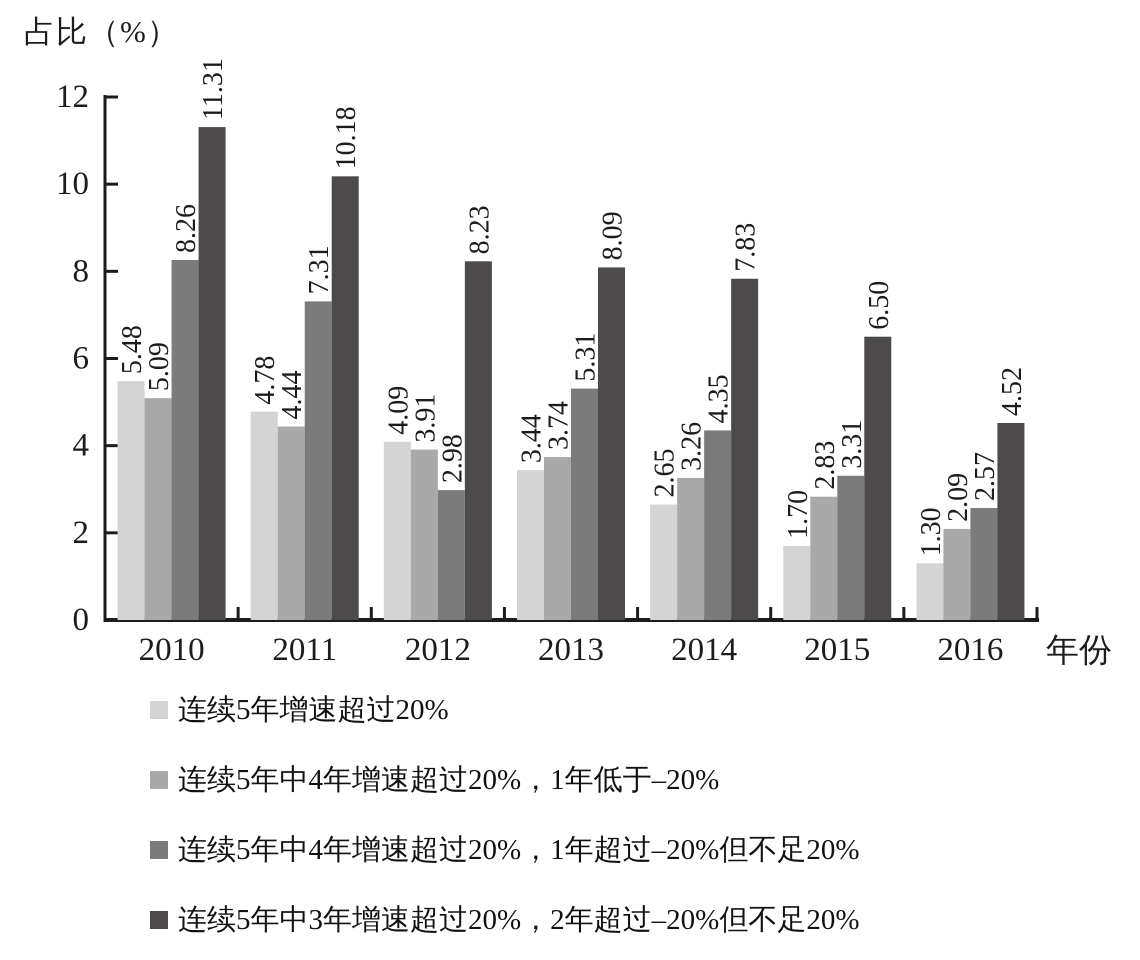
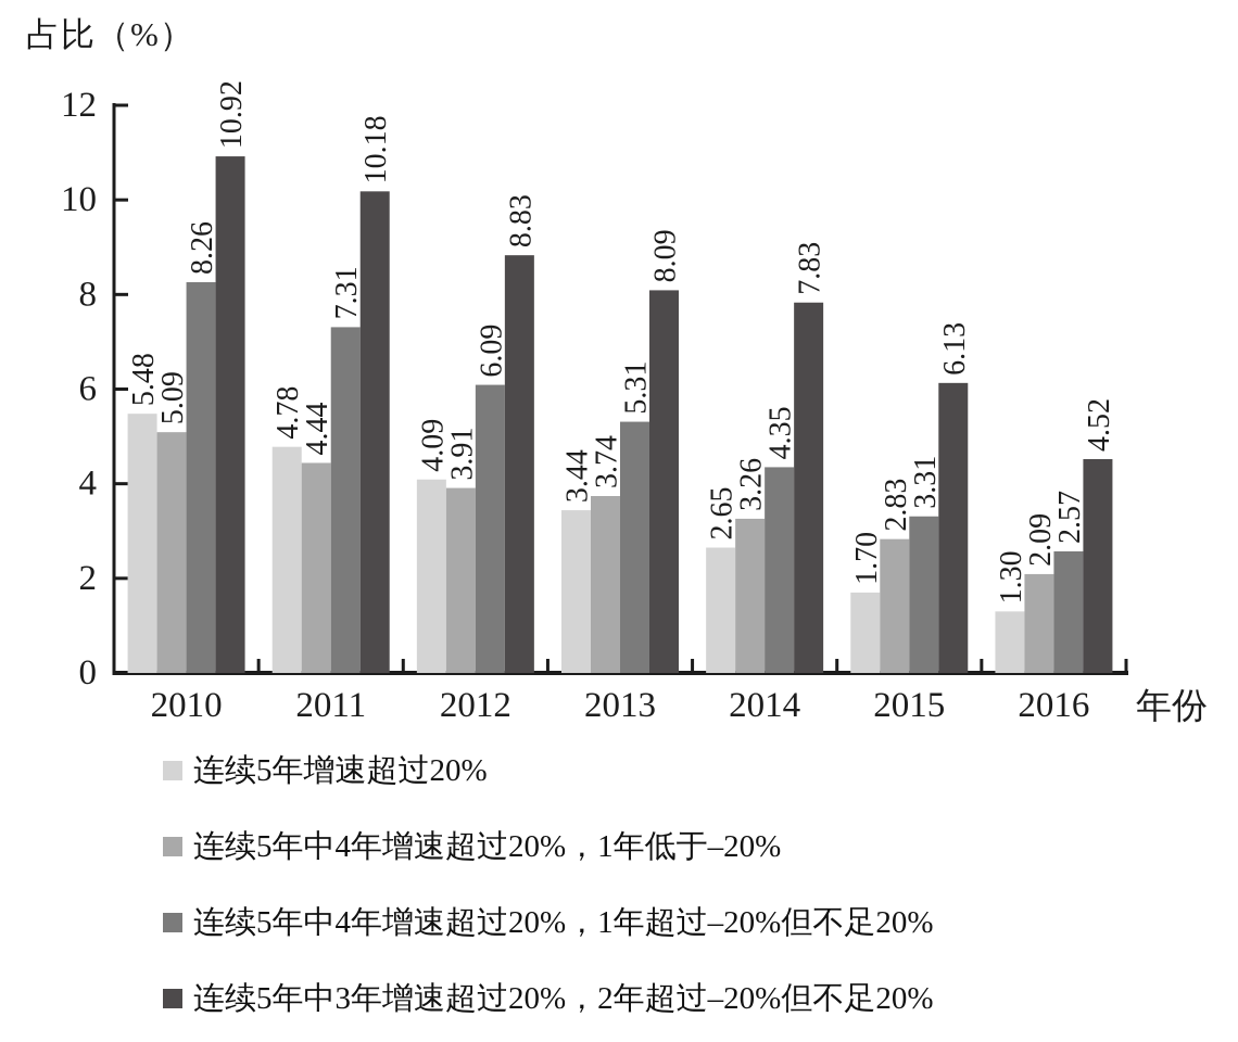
连续5年中3年增速超过20%，2年超过–20%但不足20%/2010: 11.31 -> 10.92
连续5年中4年增速超过20%，1年超过–20%但不足20%/2012: 2.98 -> 6.09
连续5年中3年增速超过20%，2年超过–20%但不足20%/2012: 8.23 -> 8.83
连续5年中3年增速超过20%，2年超过–20%但不足20%/2015: 6.50 -> 6.13
